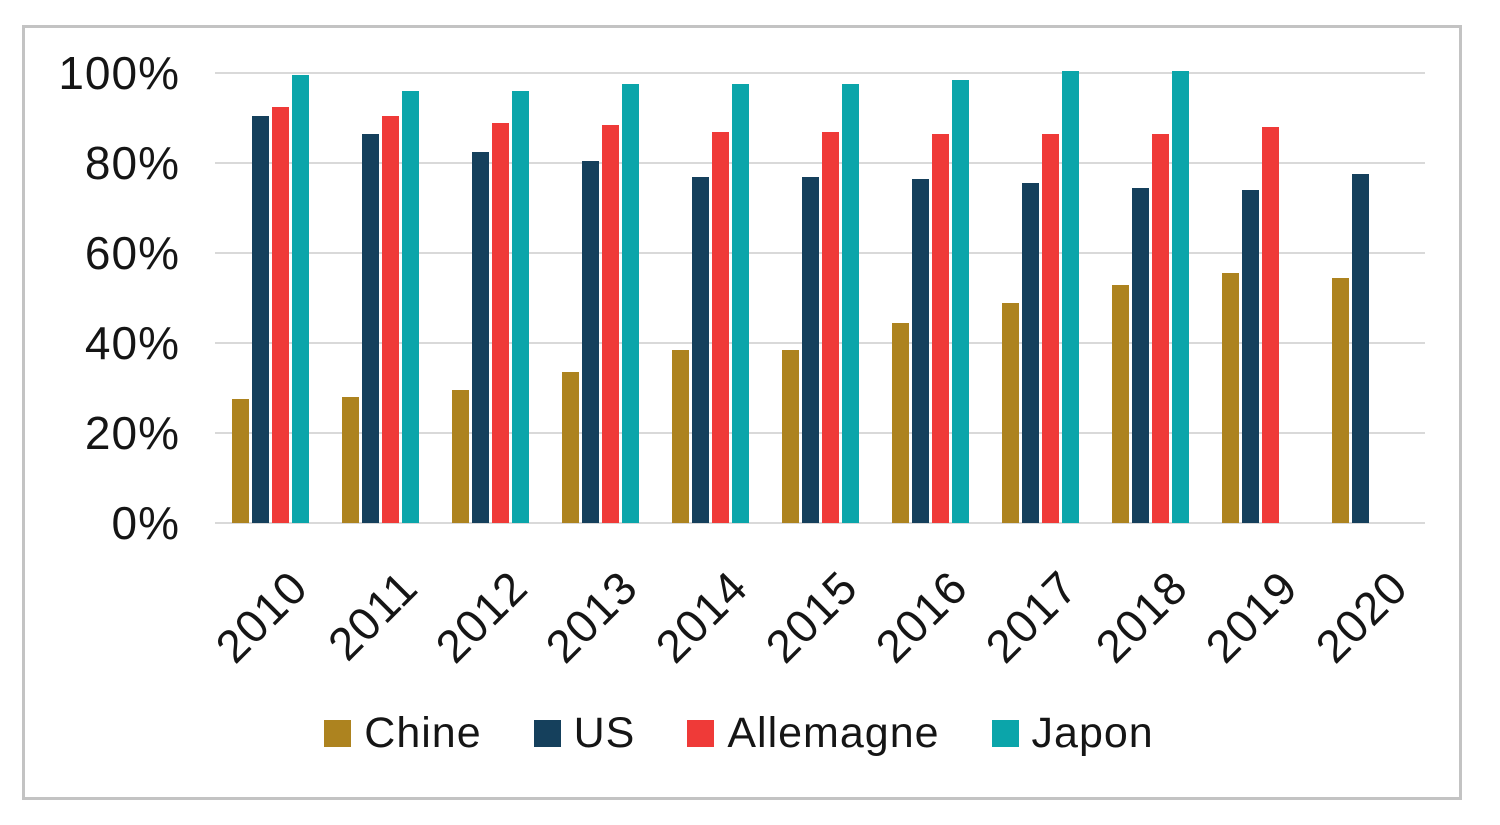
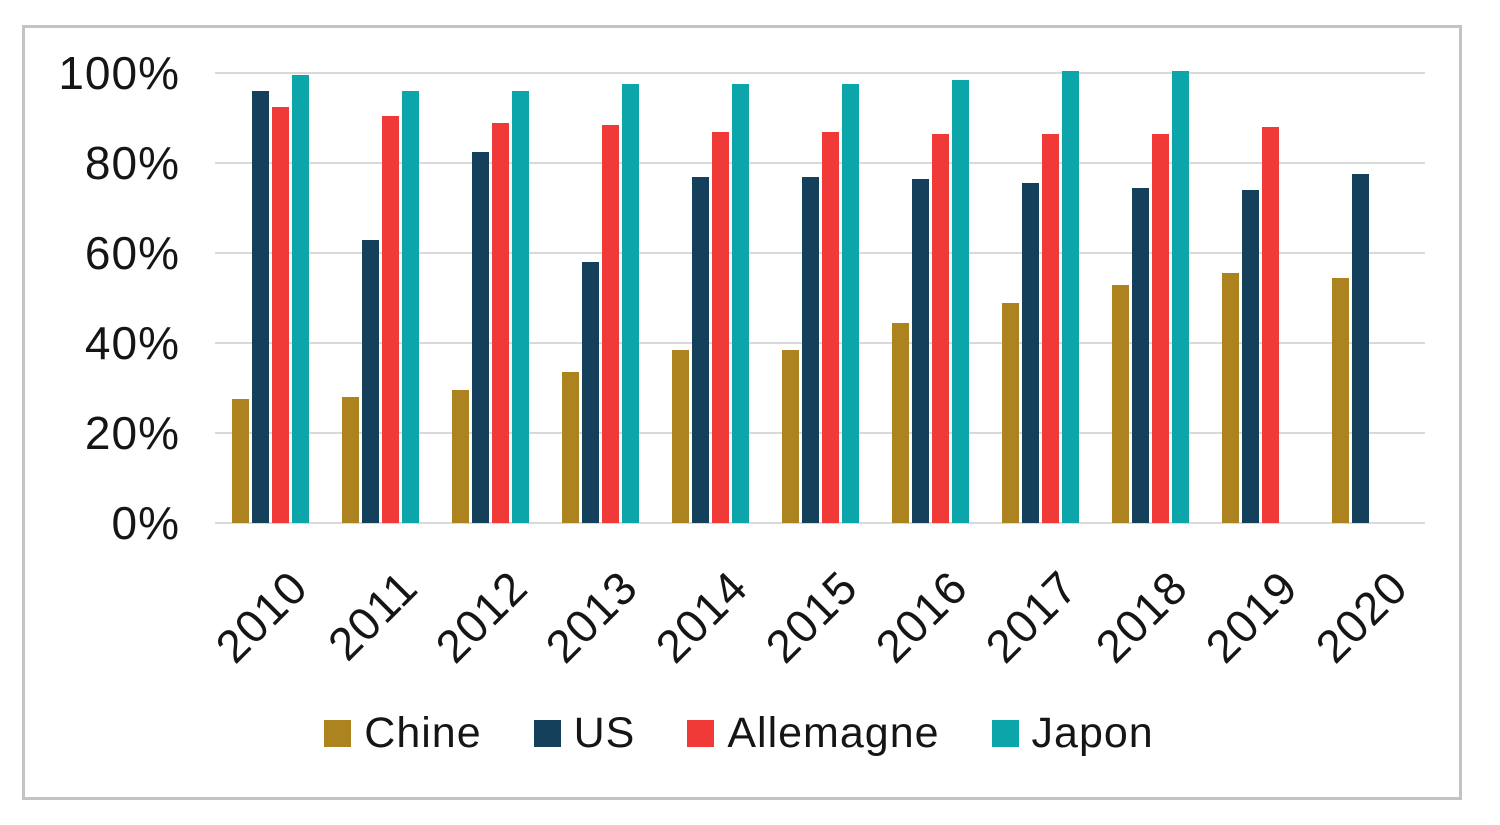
US/2010: 90% -> 96%
US/2011: 86% -> 63%
US/2013: 80% -> 58%
